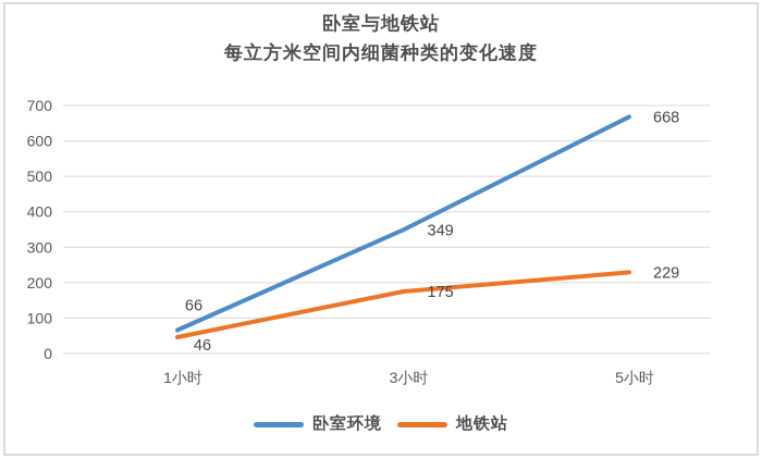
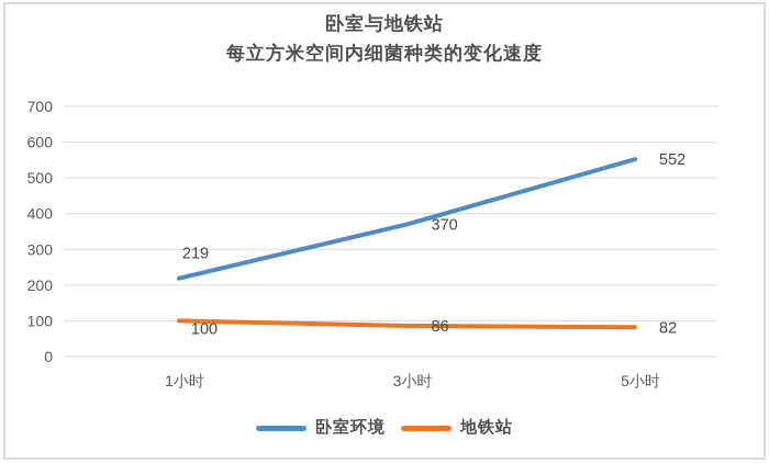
卧室环境/1小时: 66 -> 219
地铁站/1小时: 46 -> 100
卧室环境/3小时: 349 -> 370
地铁站/3小时: 175 -> 86
卧室环境/5小时: 668 -> 552
地铁站/5小时: 229 -> 82
